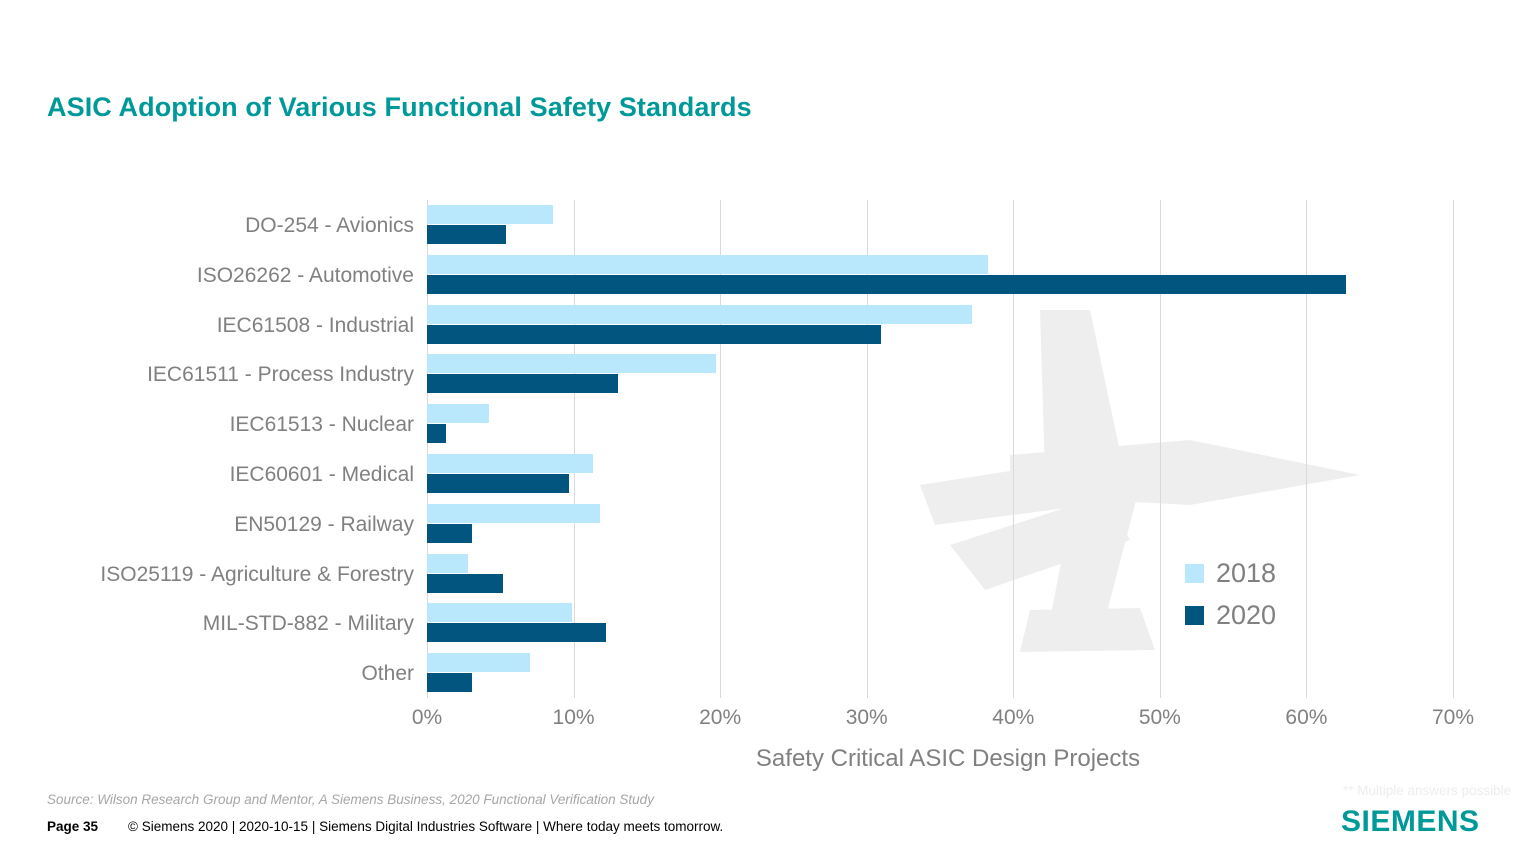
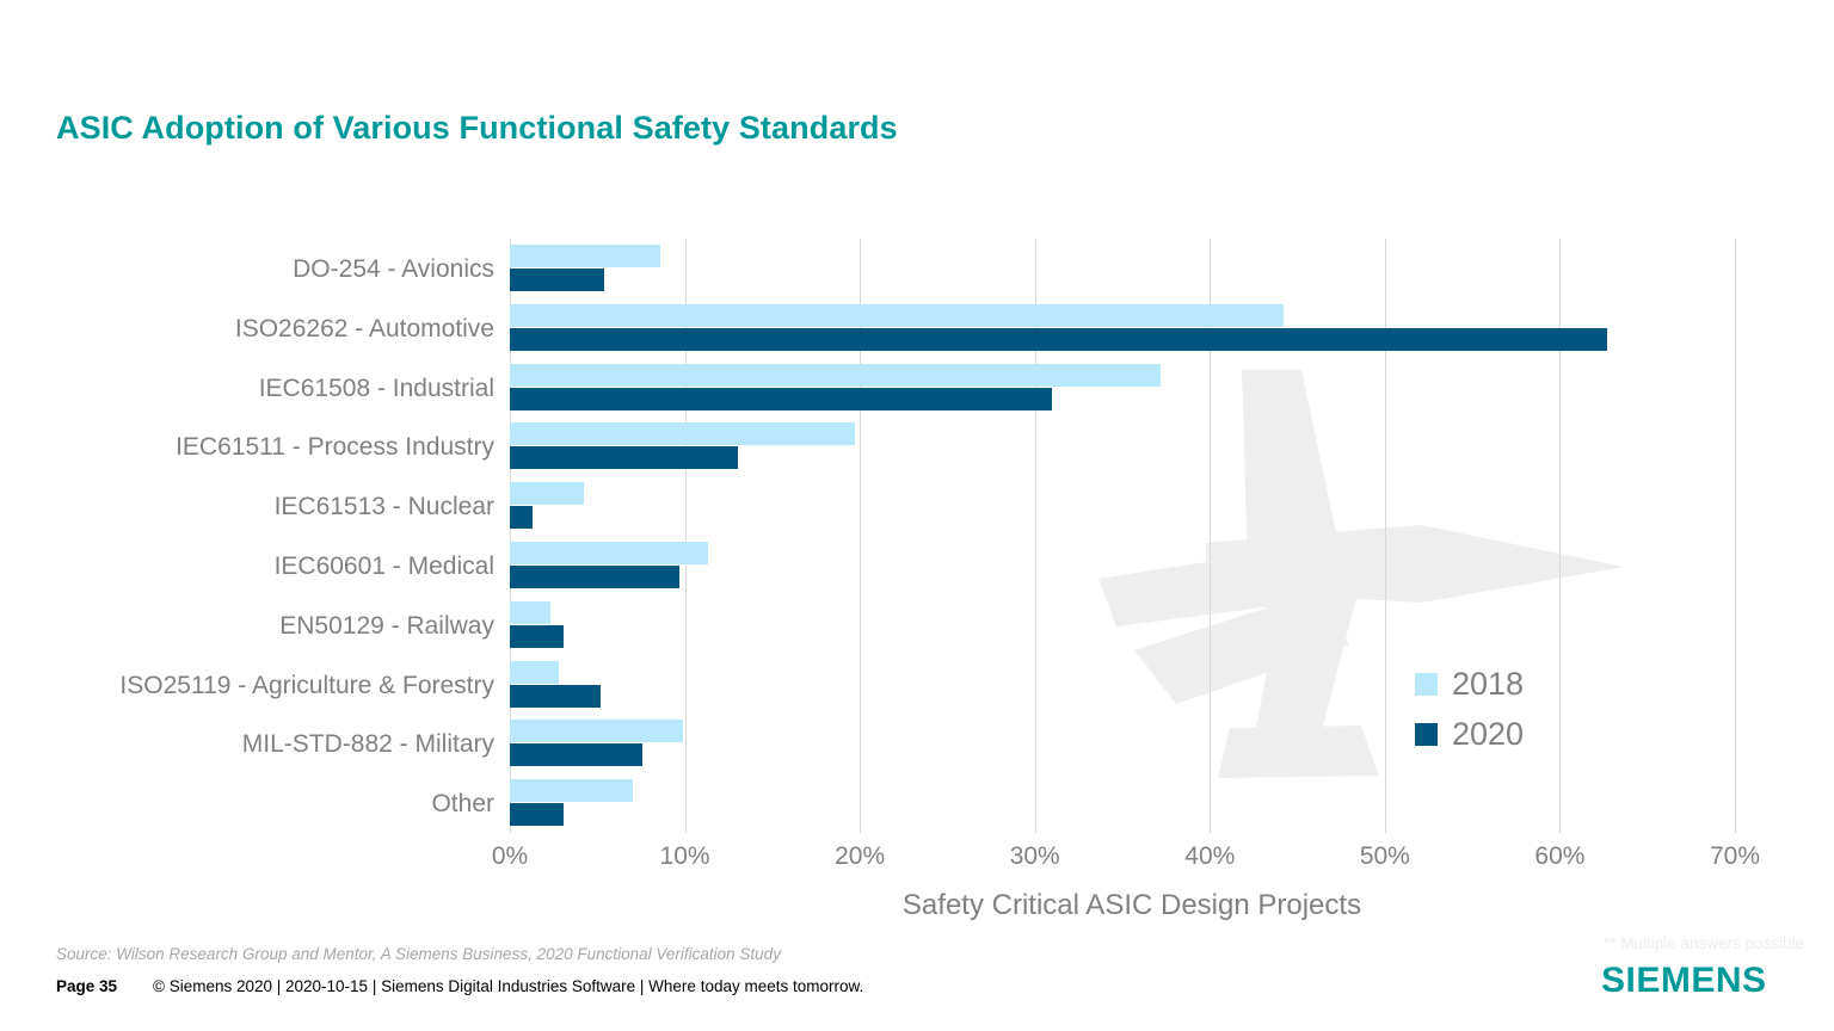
2018/ISO26262 - Automotive: 38.3% -> 44.2%
2018/EN50129 - Railway: 11.8% -> 2.3%
2020/MIL-STD-882 - Military: 12.2% -> 7.6%
